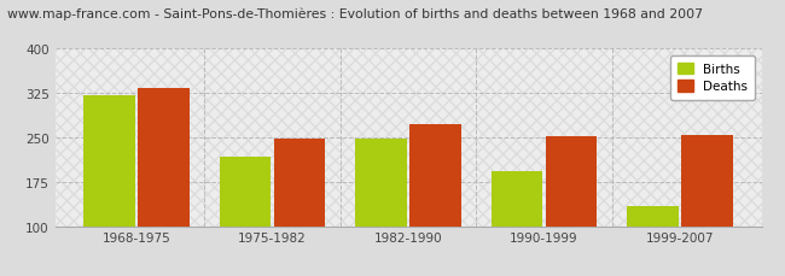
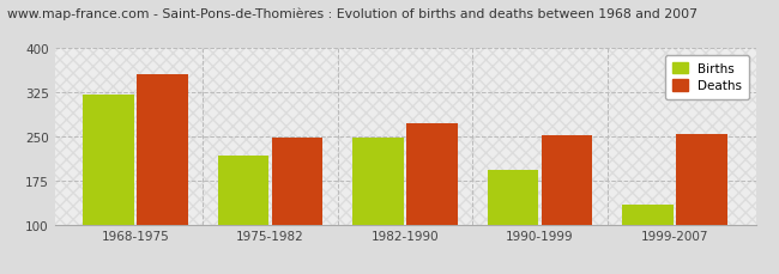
Deaths/1968-1975: 333 -> 355
